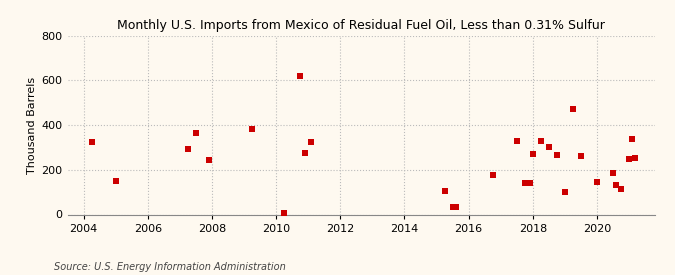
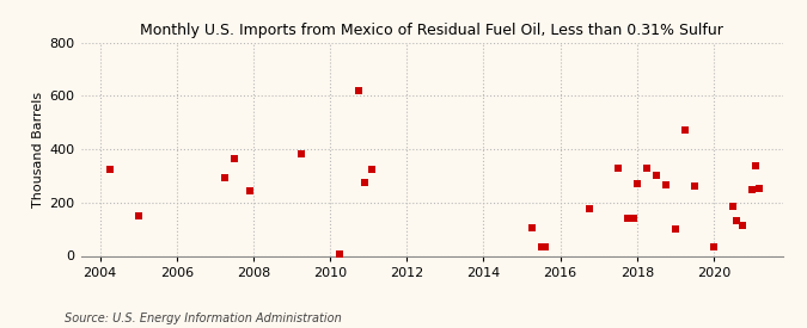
2020: 145 -> 35
